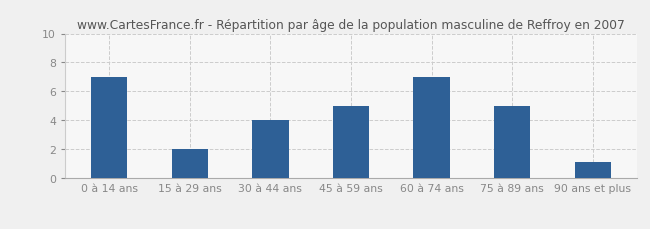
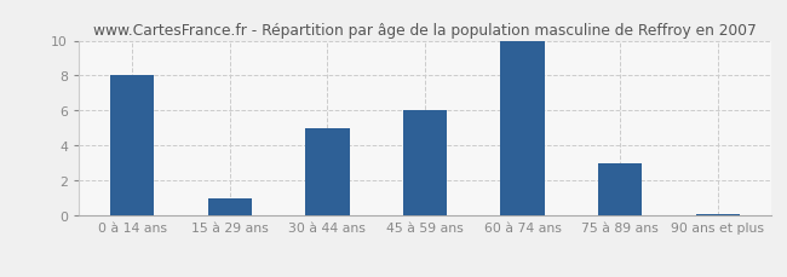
0 à 14 ans: 7.0 -> 8.0
15 à 29 ans: 2.0 -> 1.0
30 à 44 ans: 4.0 -> 5.0
45 à 59 ans: 5.0 -> 6.0
60 à 74 ans: 7.0 -> 10.0
75 à 89 ans: 5.0 -> 3.0
90 ans et plus: 1.1 -> 0.1
